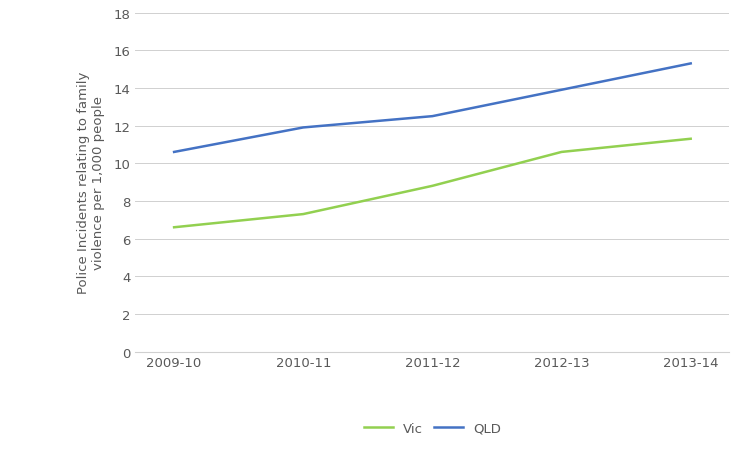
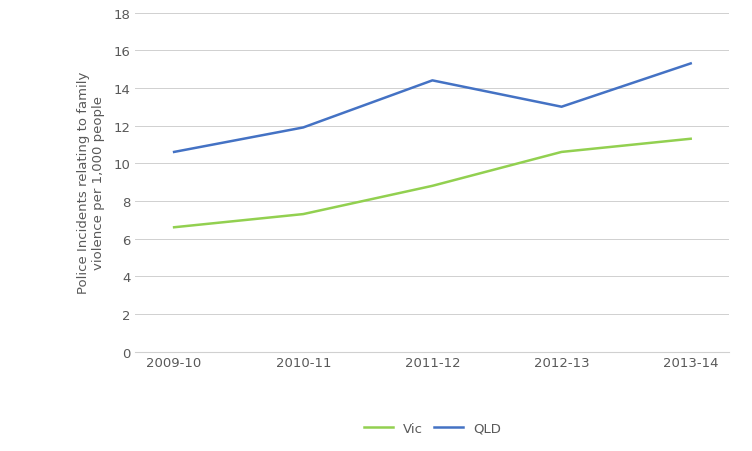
QLD/2011-12: 12.5 -> 14.4
QLD/2012-13: 13.9 -> 13.0
